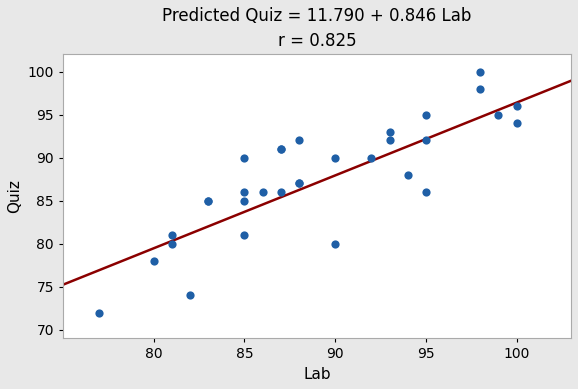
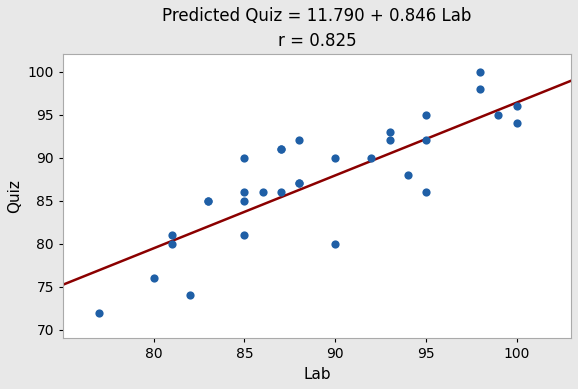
80: 78 -> 76
